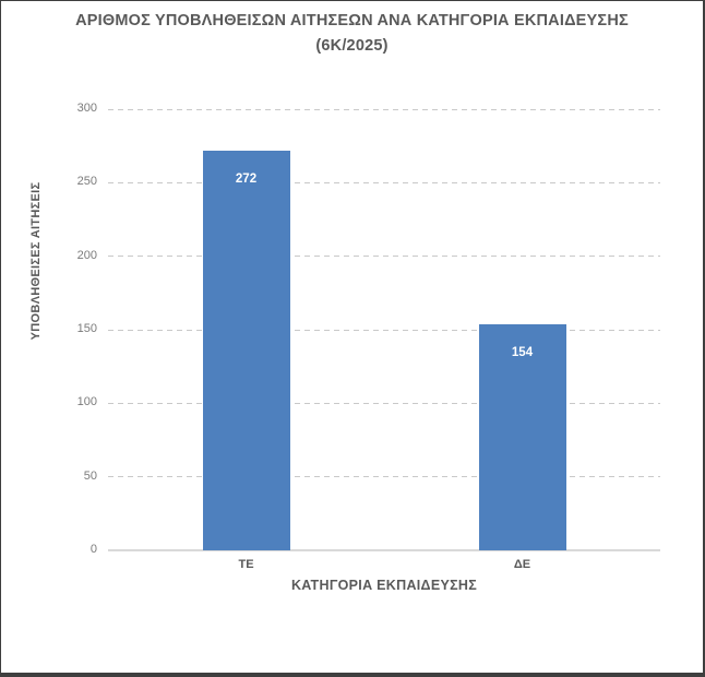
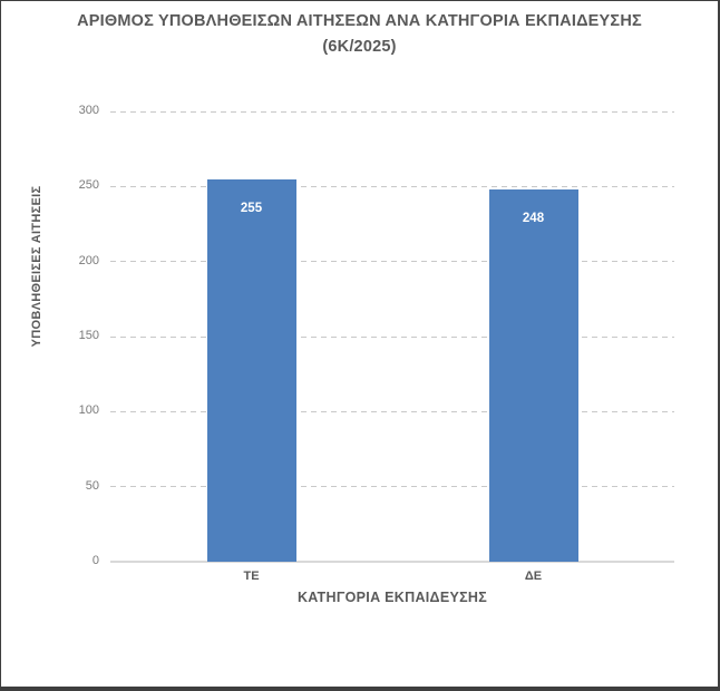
ΤΕ: 272 -> 255
ΔΕ: 154 -> 248
